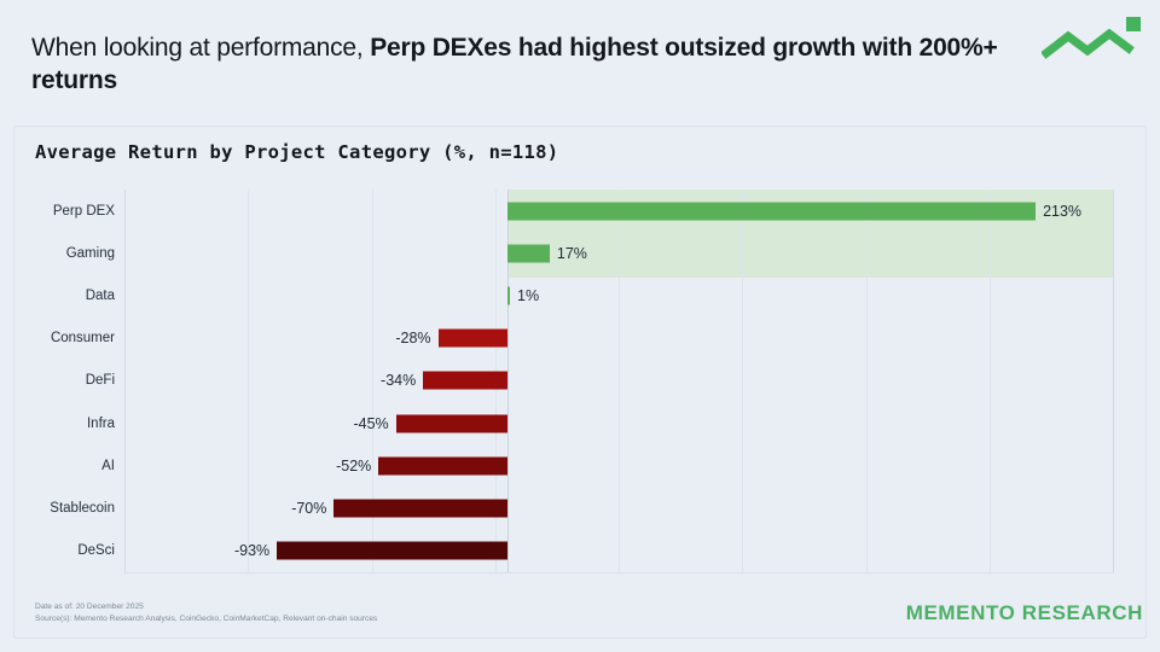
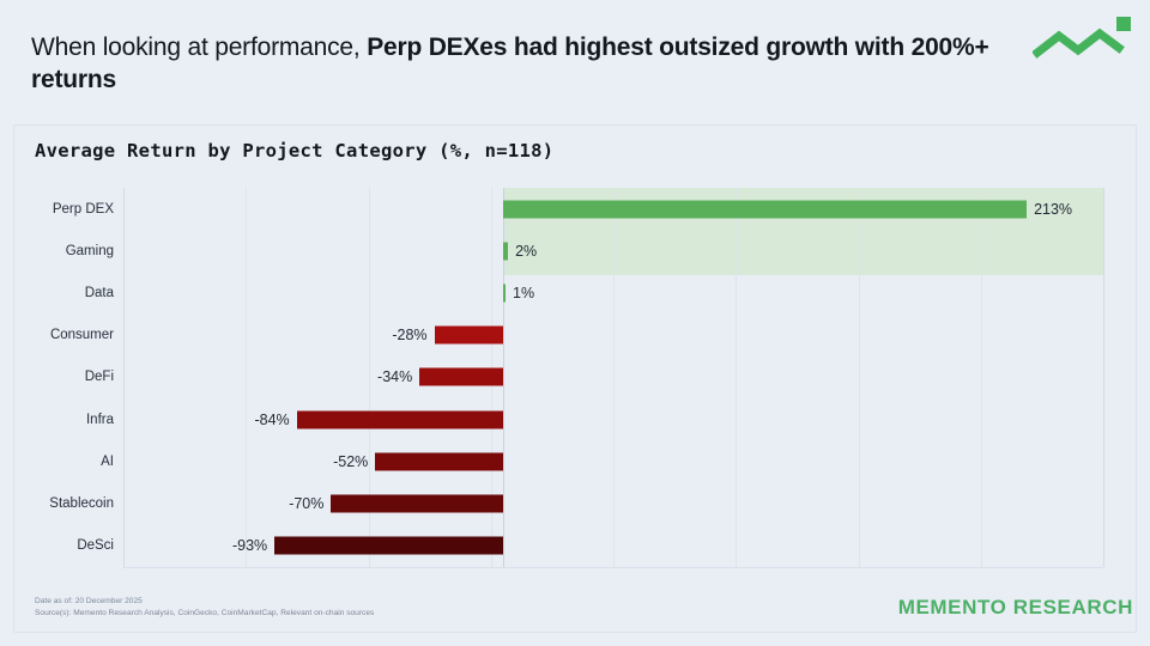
Gaming: 17% -> 2%
Infra: -45% -> -84%
